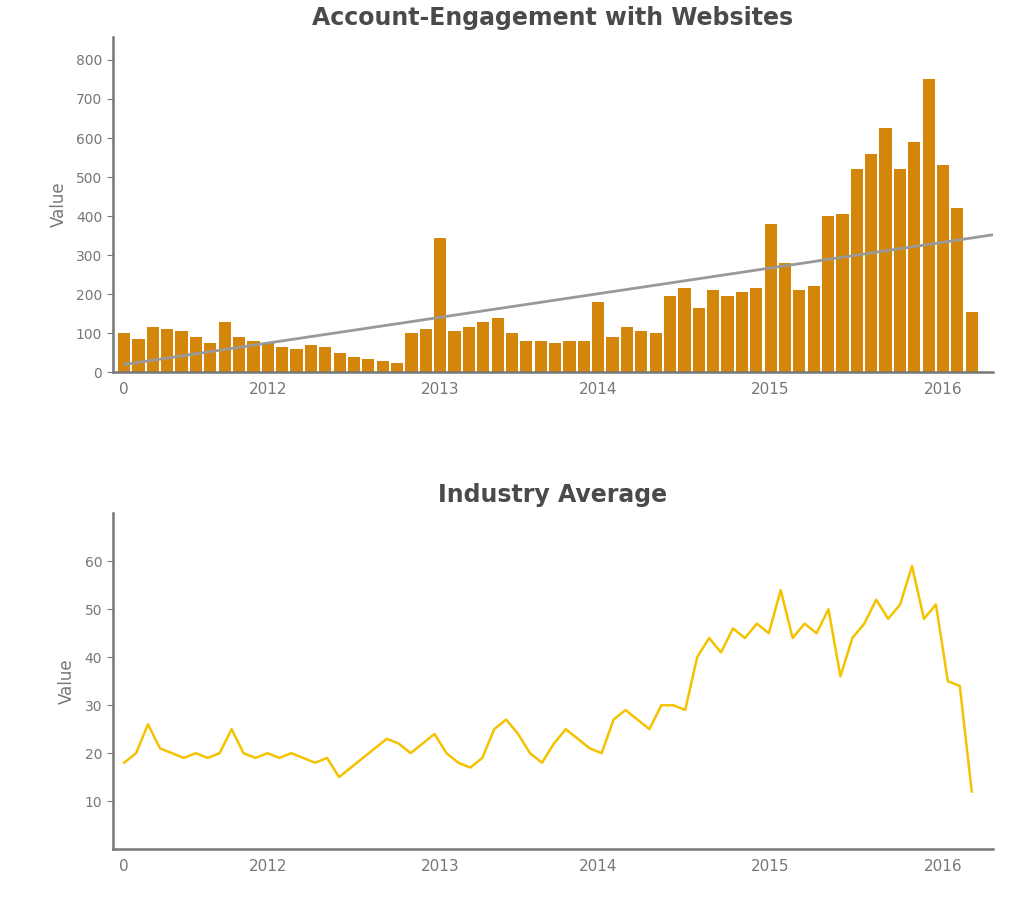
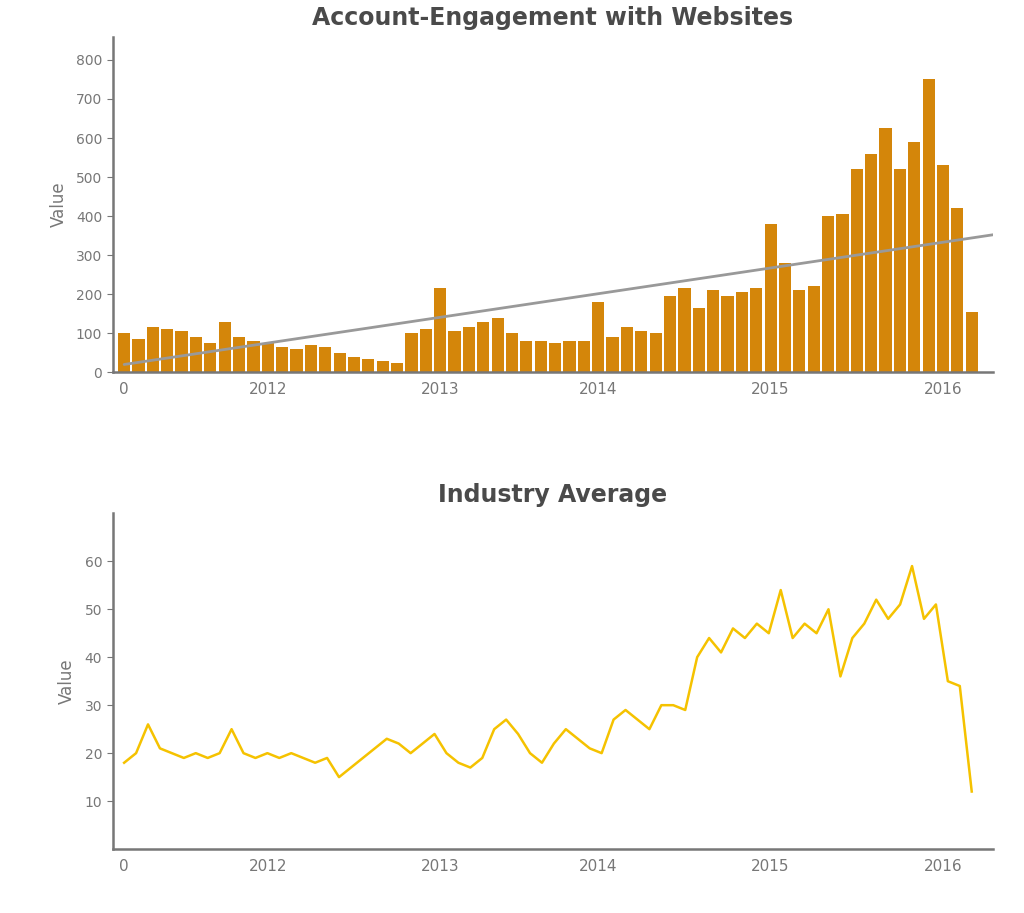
Account-Engagement with Websites/2013: 345 -> 215
